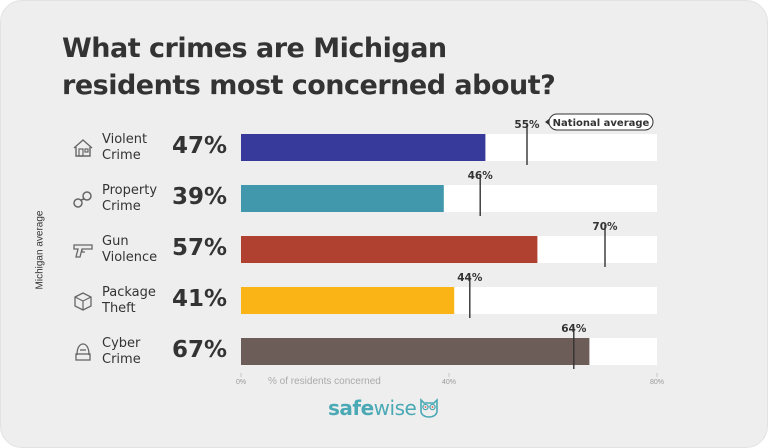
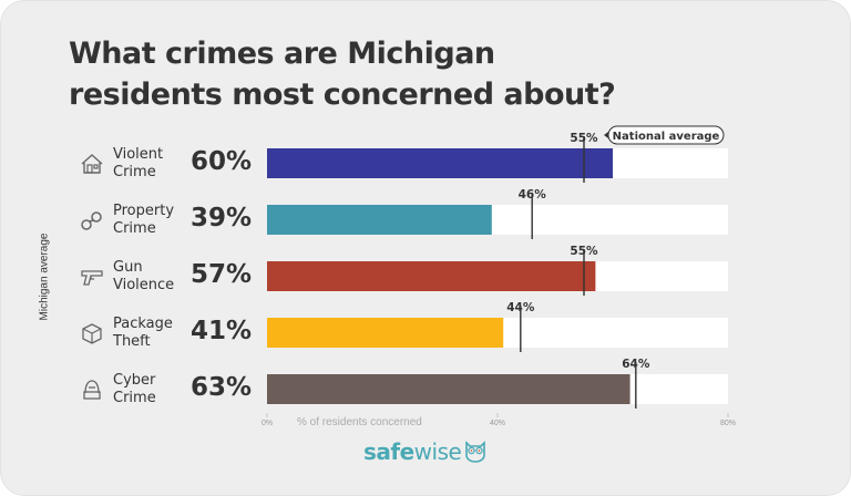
Michigan average/Violent Crime: 47% -> 60%
National average/Gun Violence: 70% -> 55%
Michigan average/Cyber Crime: 67% -> 63%
